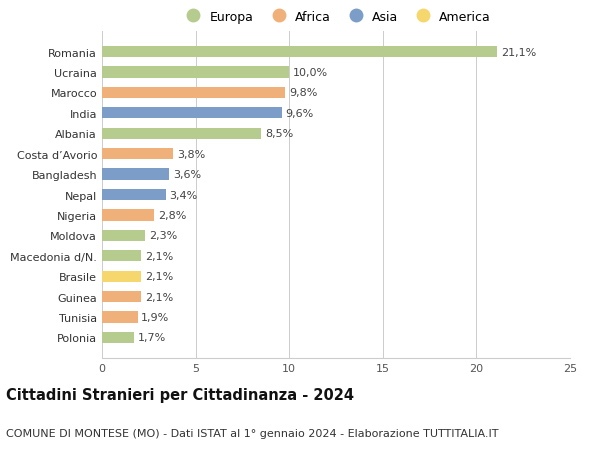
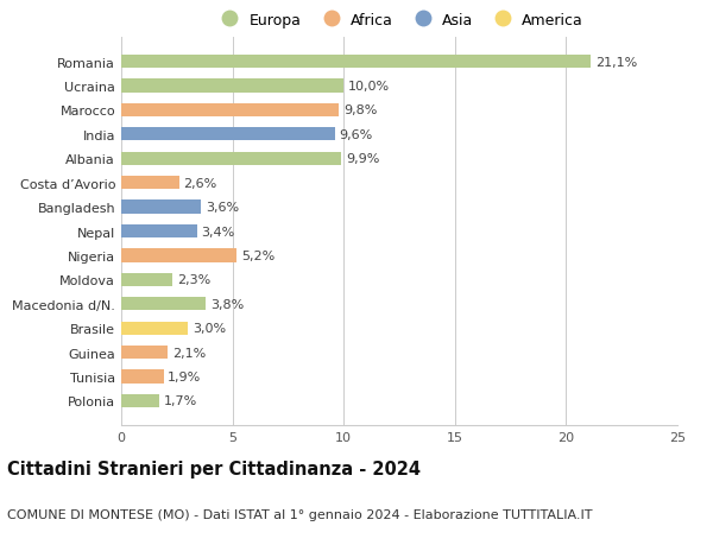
Albania: 8,5% -> 9,9%
Costa d’Avorio: 3,8% -> 2,6%
Nigeria: 2,8% -> 5,2%
Macedonia d/N.: 2,1% -> 3,8%
Brasile: 2,1% -> 3,0%
